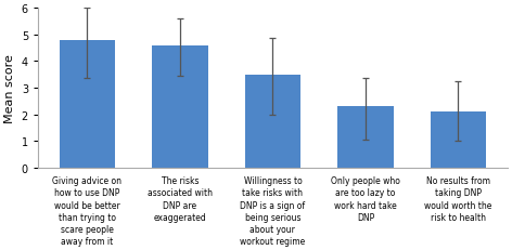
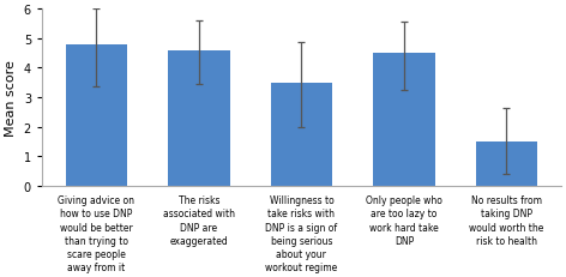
Only people who are too lazy to work hard take DNP: 2.3 -> 4.5
No results from taking DNP would worth the risk to health: 2.1 -> 1.5
